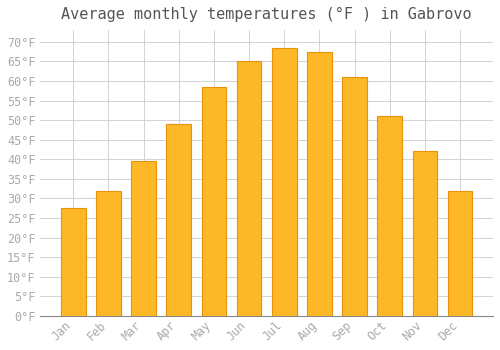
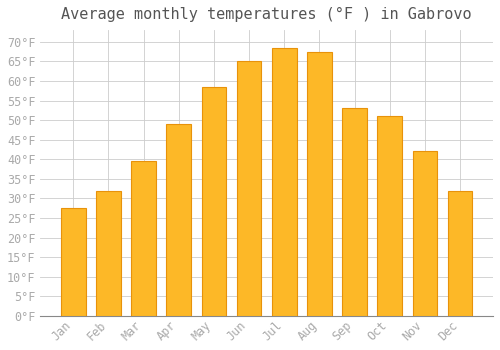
Sep: 61.0°F -> 53.0°F
